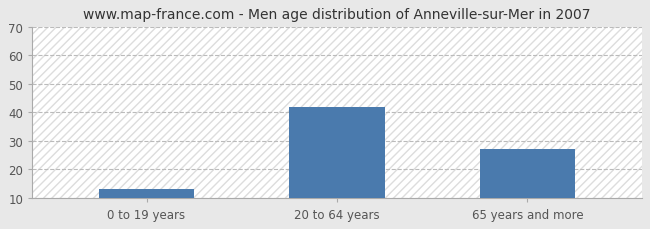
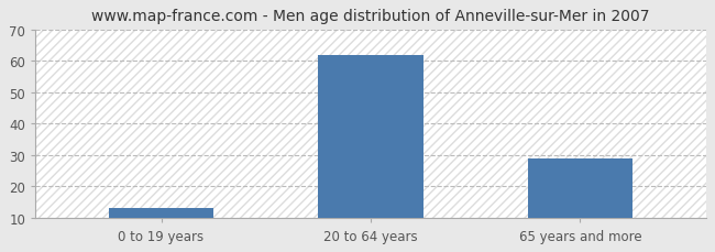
20 to 64 years: 42 -> 62
65 years and more: 27 -> 29
